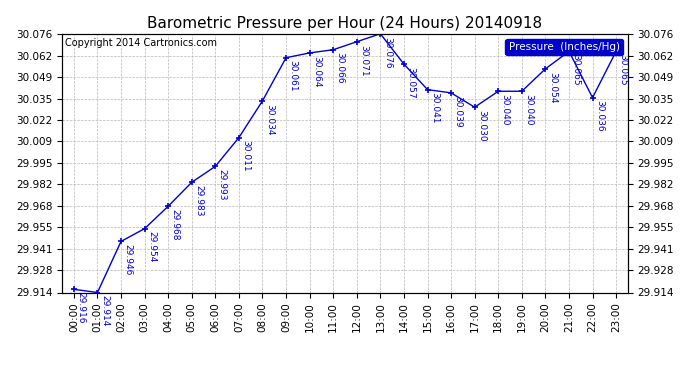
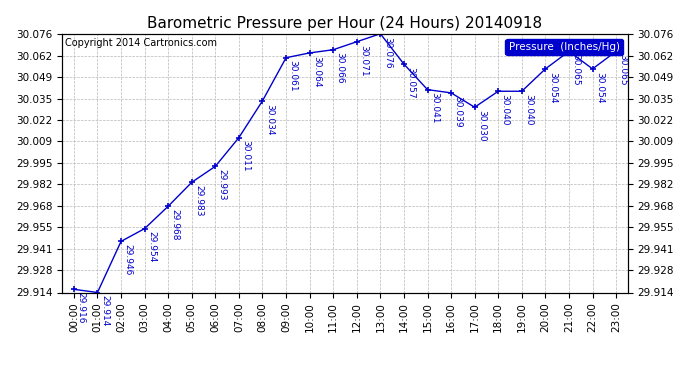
22:00: 30.036 -> 30.054
